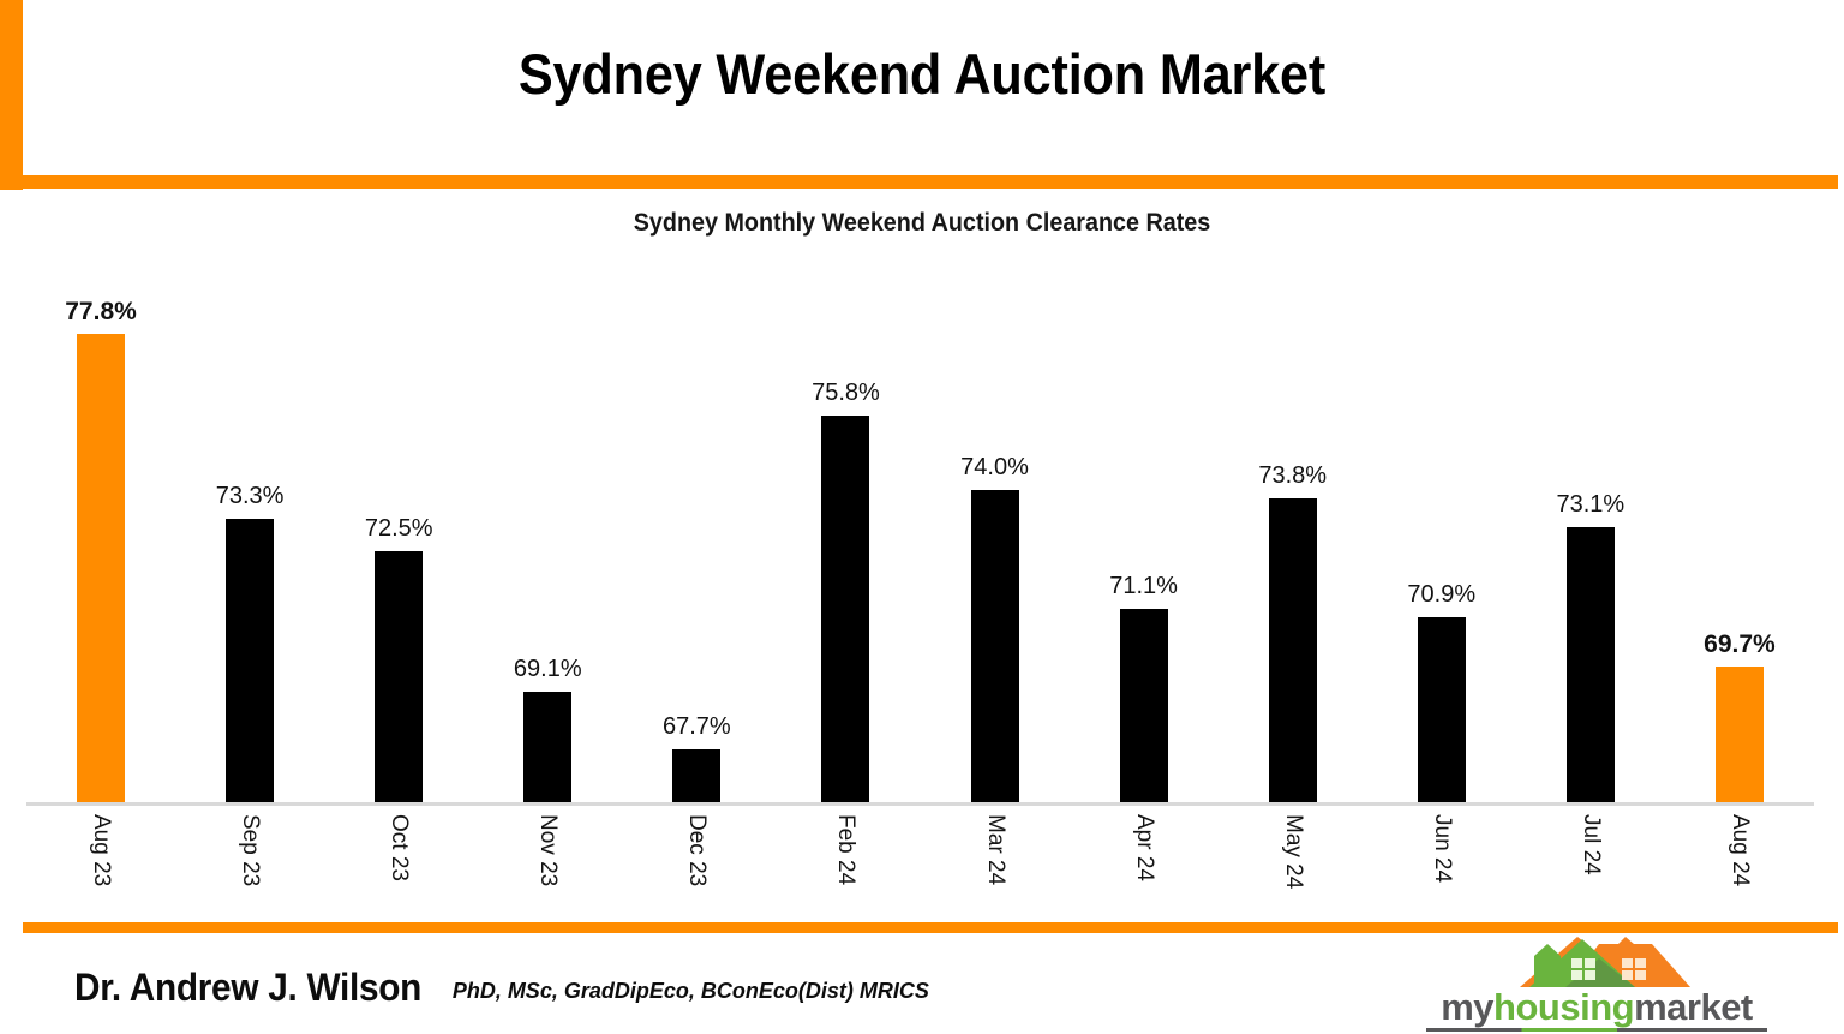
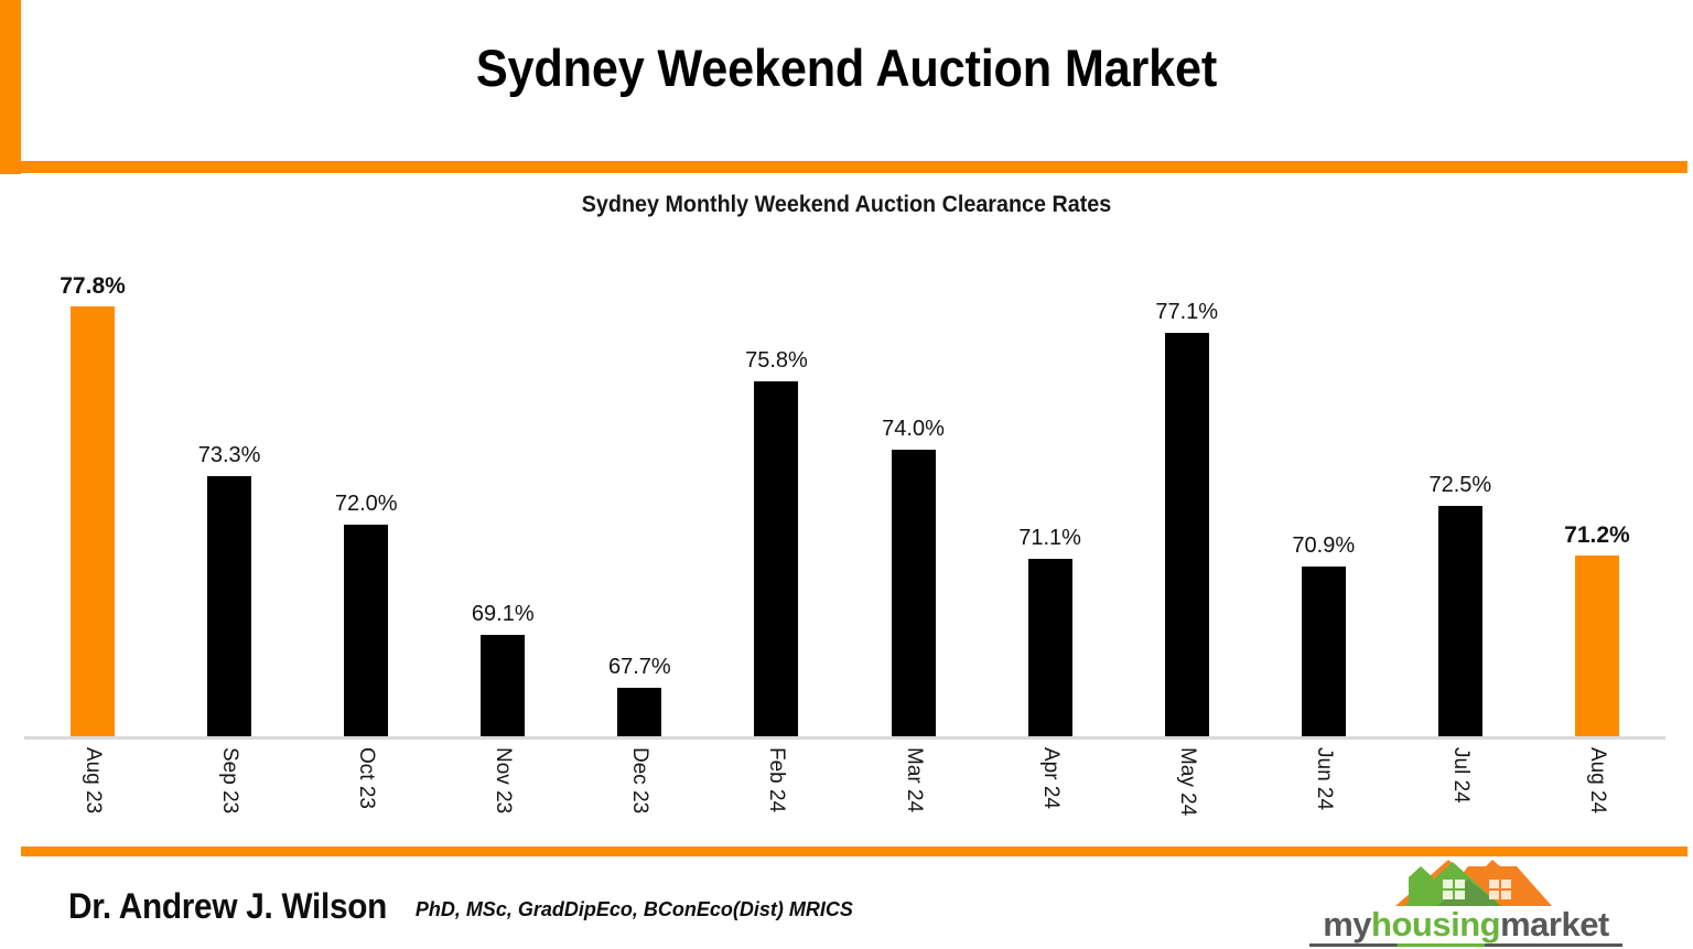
Oct 23: 72.5% -> 72.0%
May 24: 73.8% -> 77.1%
Jul 24: 73.1% -> 72.5%
Aug 24: 69.7% -> 71.2%
